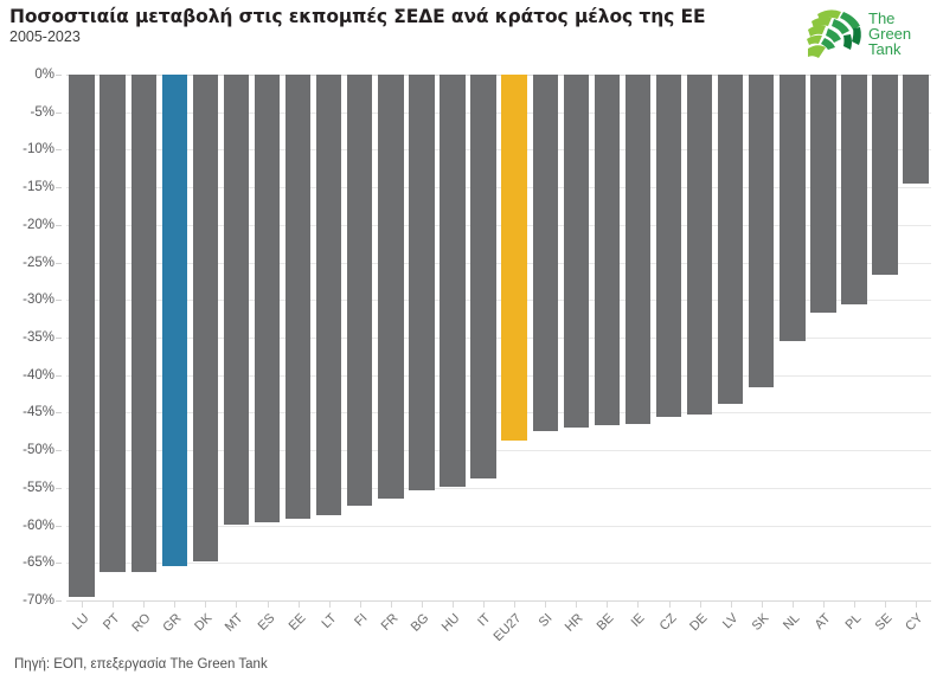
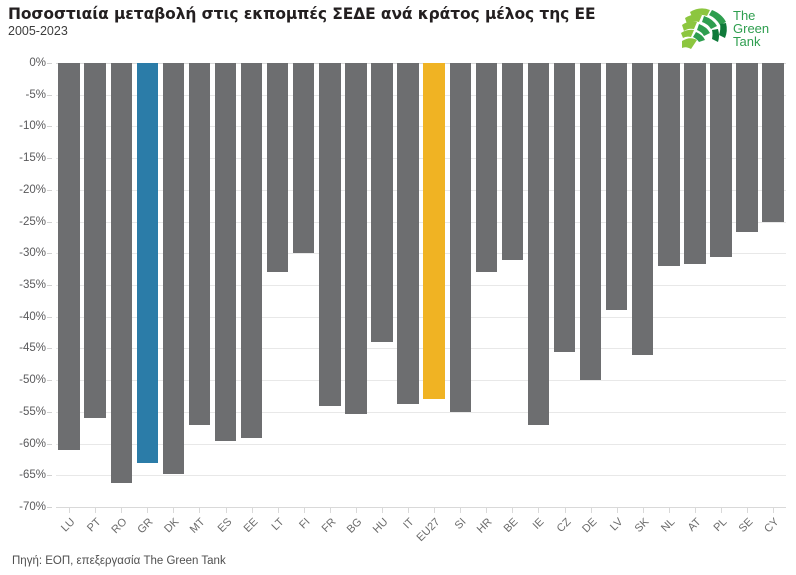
LU: -70% -> -61%
PT: -66% -> -56%
GR: -66% -> -63%
MT: -60% -> -57%
LT: -59% -> -33%
FI: -57% -> -30%
FR: -56% -> -54%
HU: -55% -> -44%
EU27: -49% -> -53%
SI: -48% -> -55%
HR: -47% -> -33%
BE: -47% -> -31%
IE: -46% -> -57%
DE: -45% -> -50%
LV: -44% -> -39%
SK: -42% -> -46%
NL: -36% -> -32%
CY: -14% -> -25%
